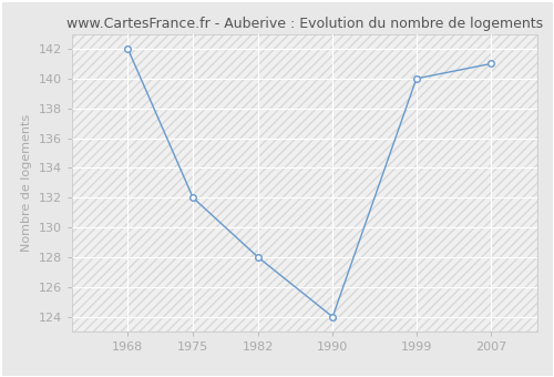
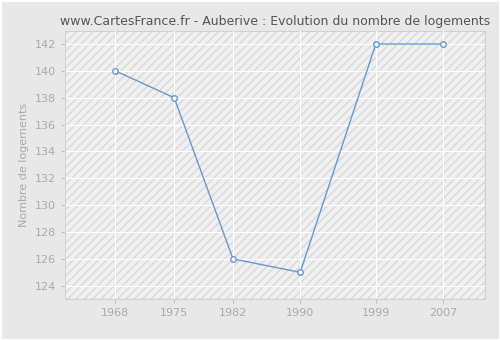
1968: 142 -> 140
1975: 132 -> 138
1982: 128 -> 126
1990: 124 -> 125
1999: 140 -> 142
2007: 141 -> 142
